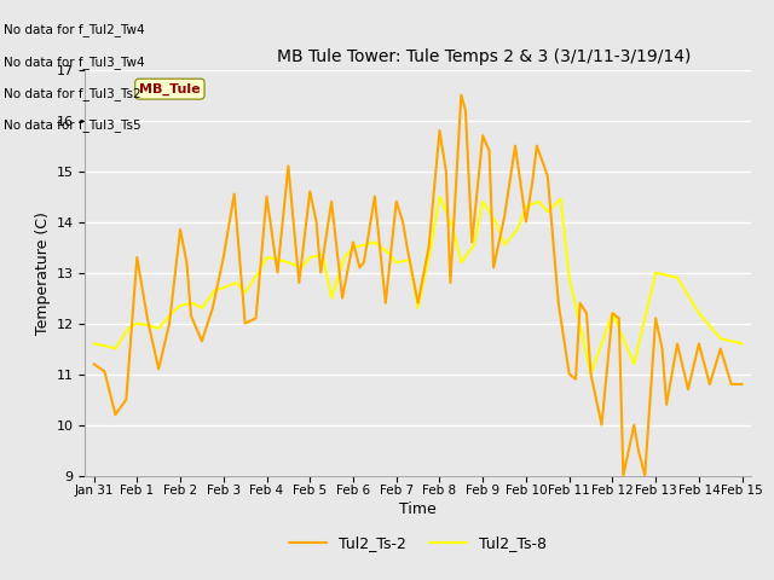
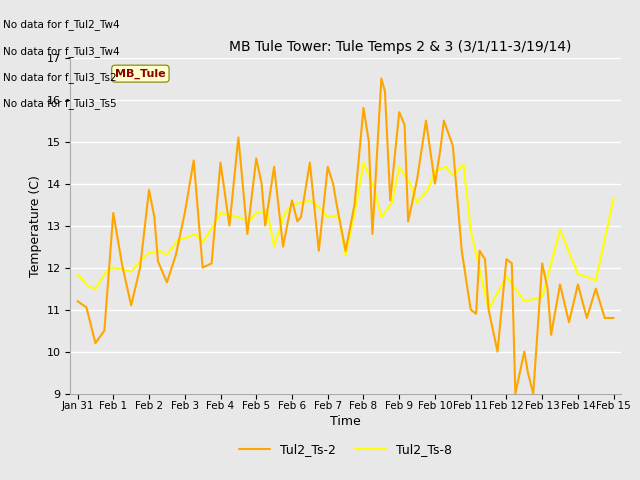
Tul2_Ts-8/Jan 31: 11.60 -> 11.85
Tul2_Ts-8/Feb 12: 12.20 -> 11.80
Tul2_Ts-8/Feb 13: 13.00 -> 11.30
Tul2_Ts-8/Feb 14: 12.20 -> 11.85
Tul2_Ts-8/Feb 15: 11.60 -> 13.65
